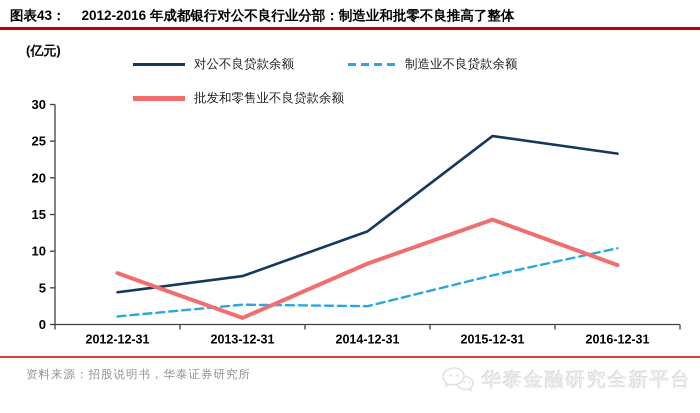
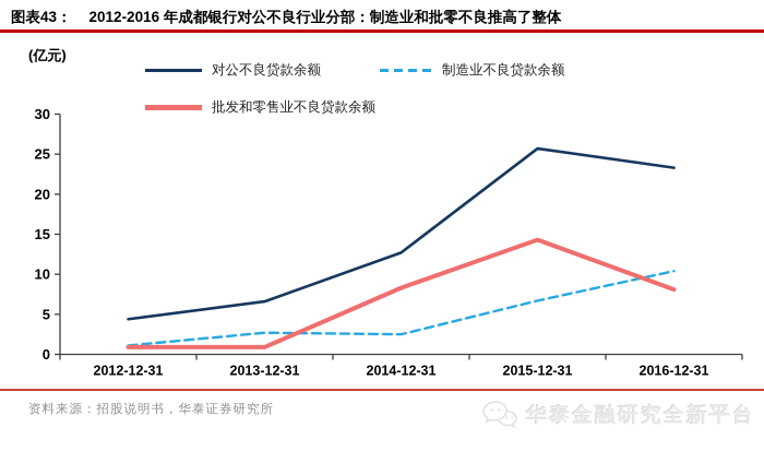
批发和零售业不良贷款余额/2012-12-31: 7 -> 1
